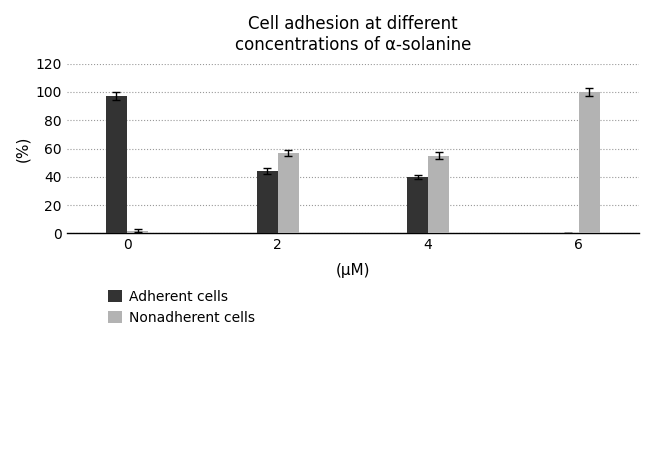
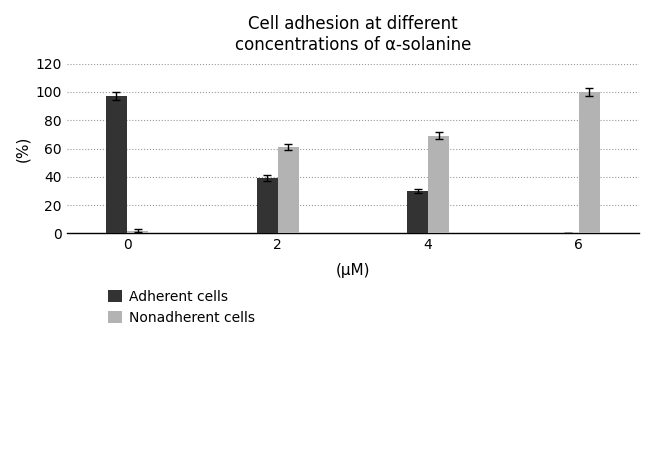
Adherent cells/2: 44 -> 39
Nonadherent cells/2: 57 -> 61
Adherent cells/4: 40 -> 30
Nonadherent cells/4: 55 -> 69
